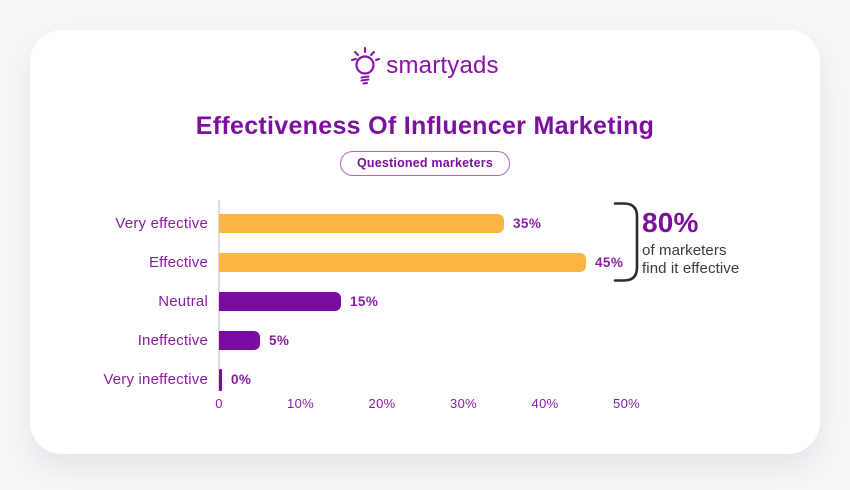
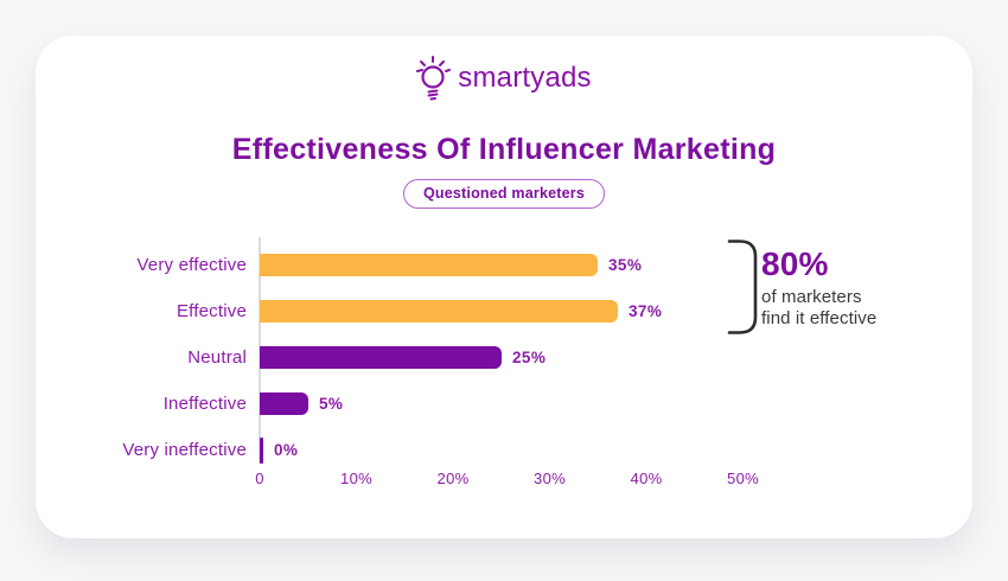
Effective: 45% -> 37%
Neutral: 15% -> 25%
